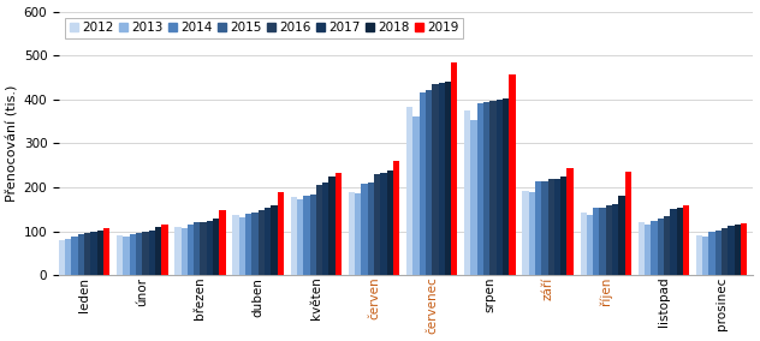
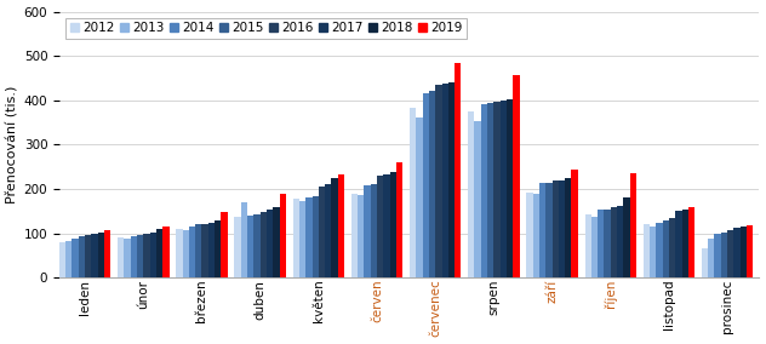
2013/duben: 132 -> 170
2012/prosinec: 90 -> 65
